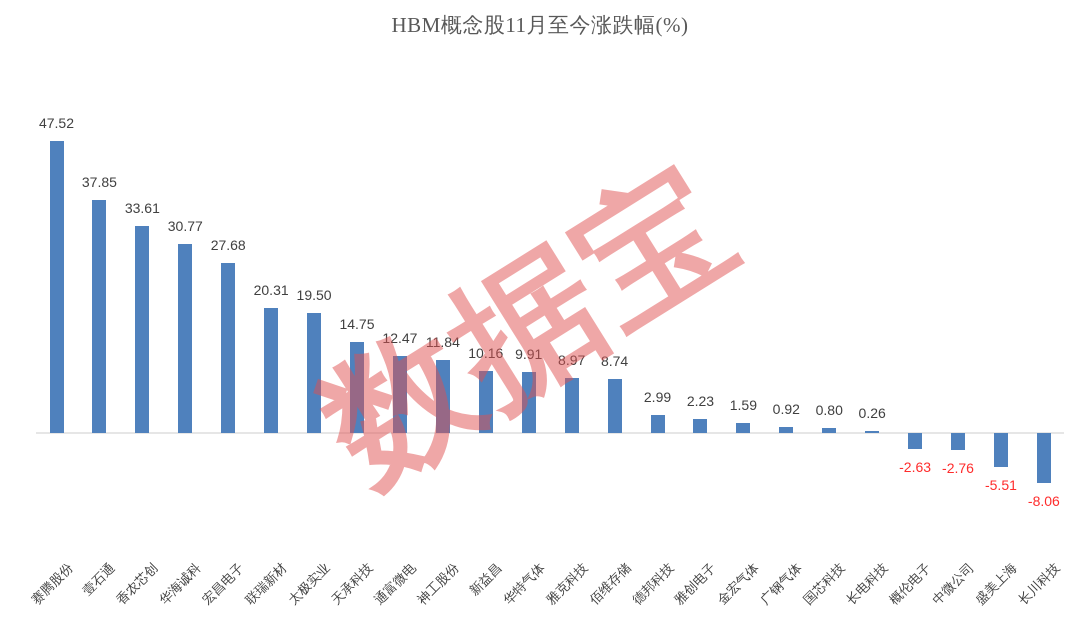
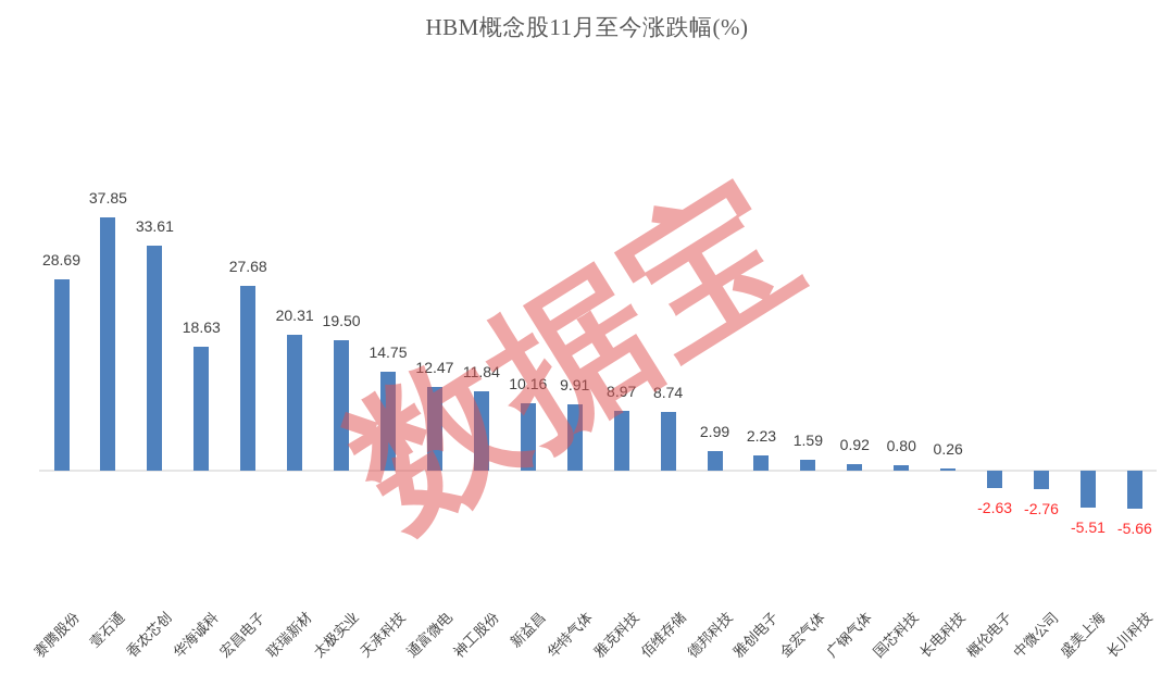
赛腾股份: 47.52 -> 28.69
华海诚科: 30.77 -> 18.63
长川科技: -8.06 -> -5.66
